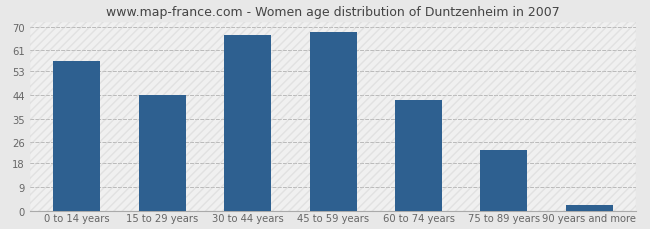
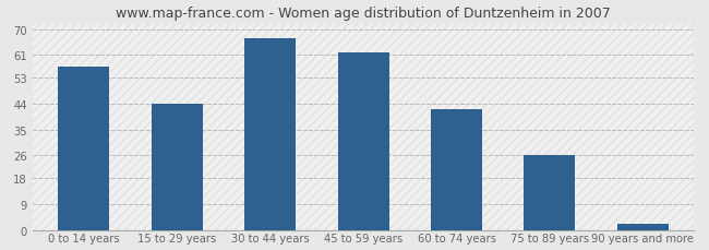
45 to 59 years: 68 -> 62
75 to 89 years: 23 -> 26
